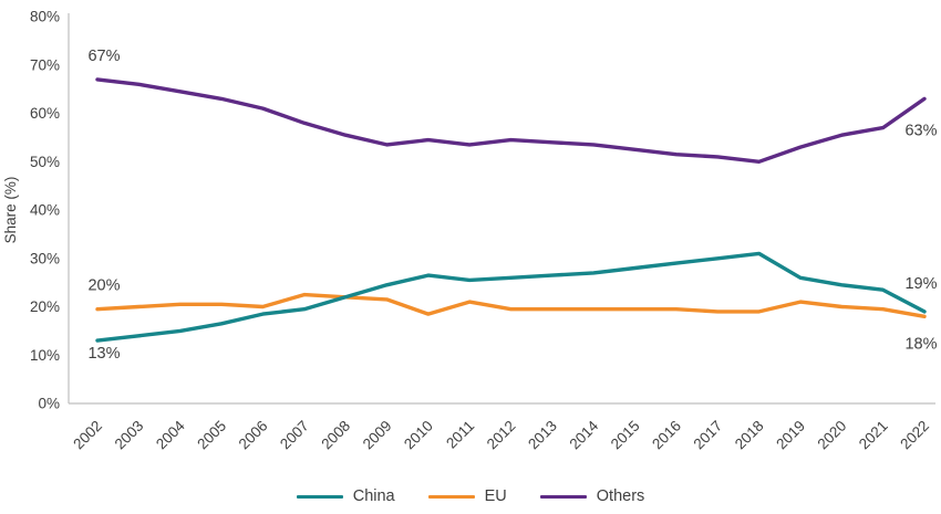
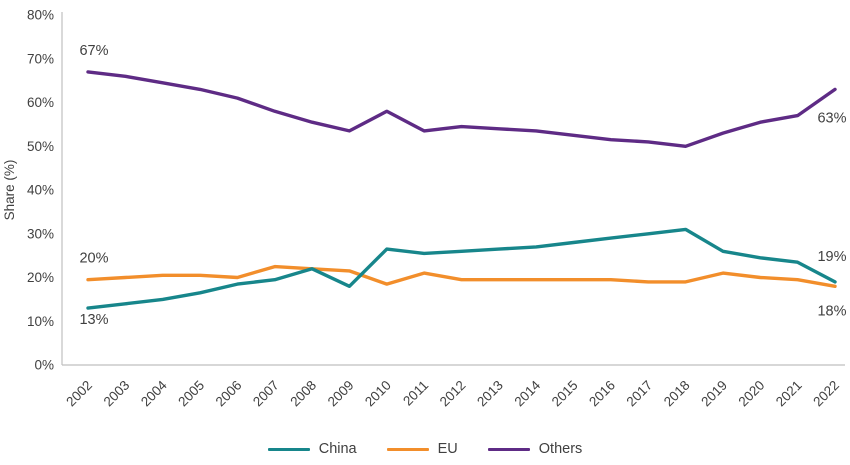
China/2009: 24% -> 18%
Others/2010: 54% -> 58%
